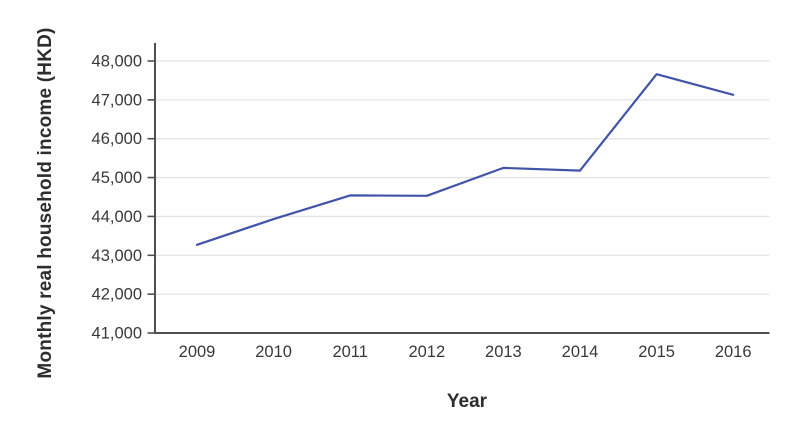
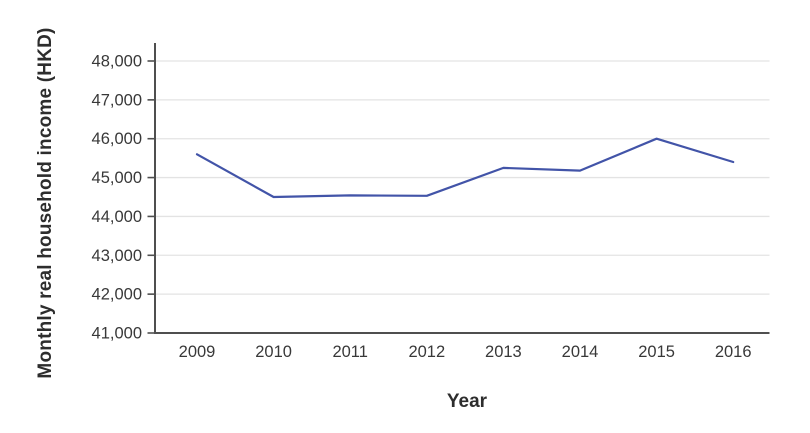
2009: 43300 -> 45600
2010: 43900 -> 44500
2015: 47700 -> 46000
2016: 47100 -> 45400
